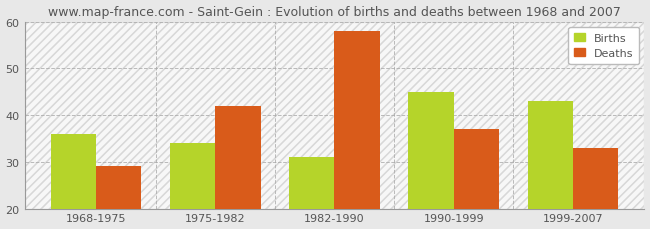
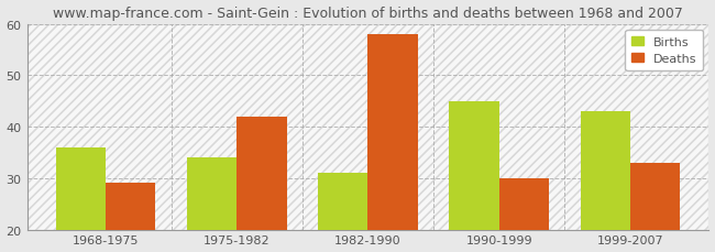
Deaths/1990-1999: 37 -> 30
